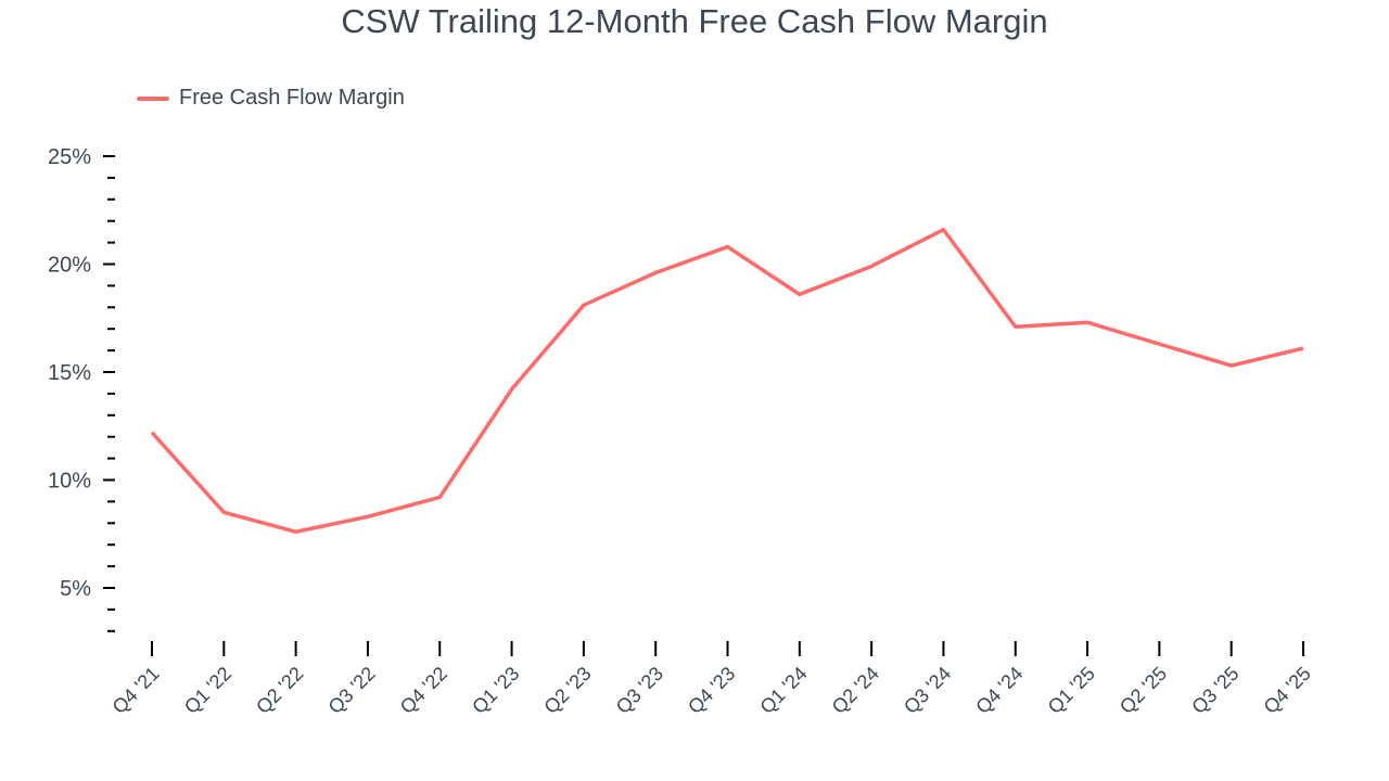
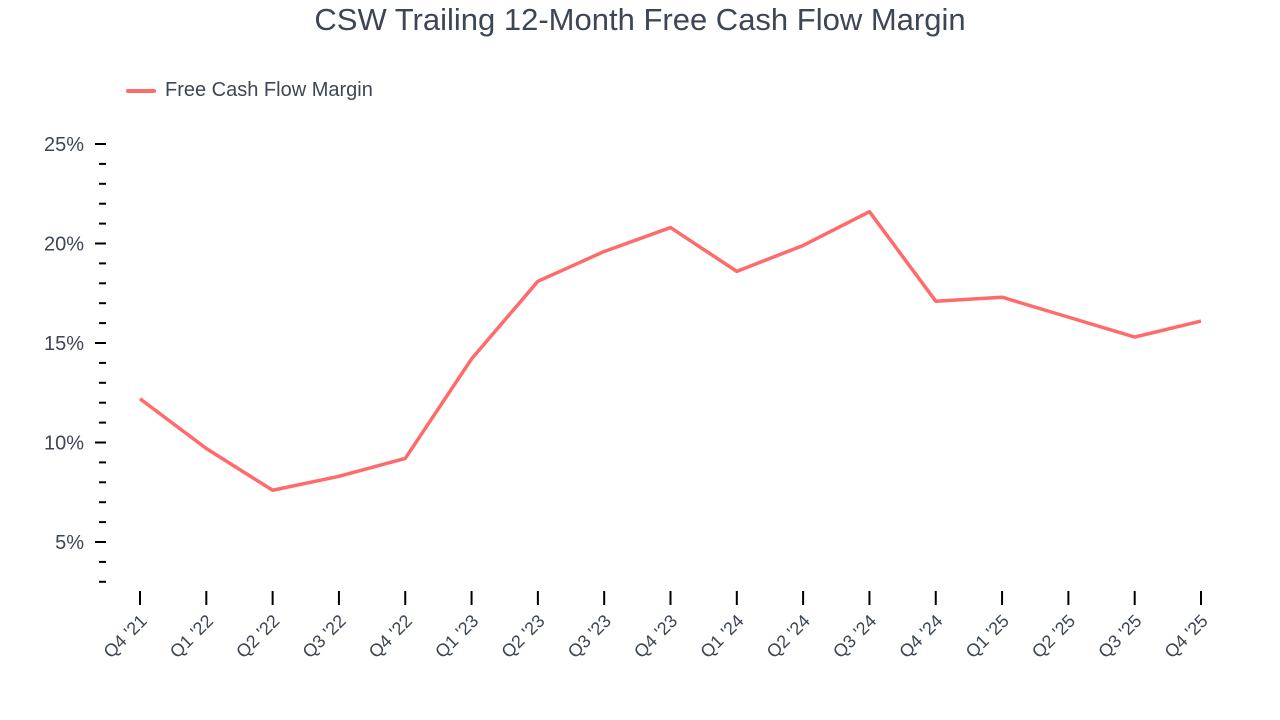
Q1 '22: 8.5% -> 9.7%
